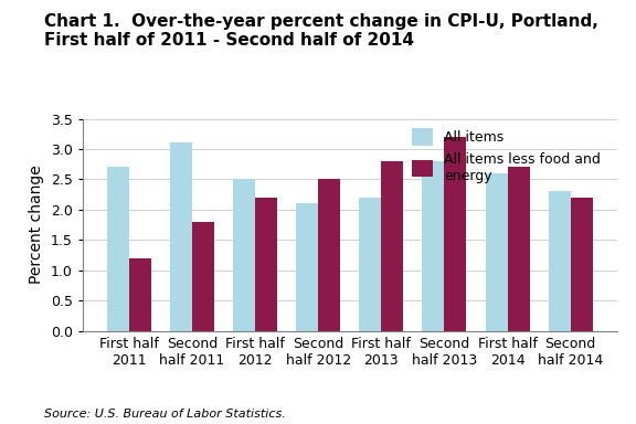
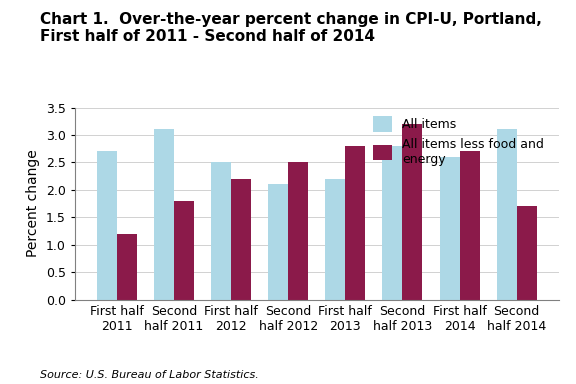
All items/Second half 2014: 2.3 -> 3.1
All items less food and energy/Second half 2014: 2.2 -> 1.7
